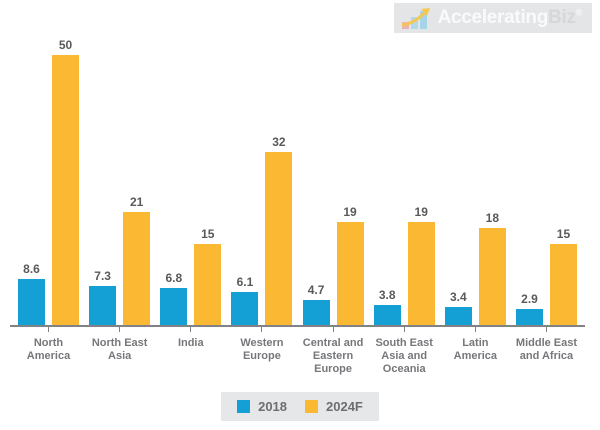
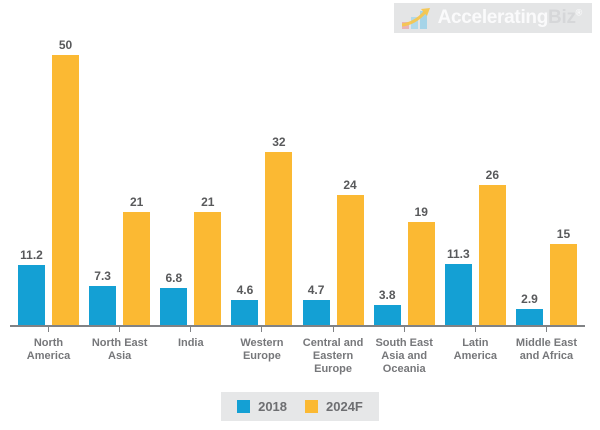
2018/North America: 8.6 -> 11.2
2024F/India: 15 -> 21
2018/Western Europe: 6.1 -> 4.6
2024F/Central and Eastern Europe: 19 -> 24
2018/Latin America: 3.4 -> 11.3
2024F/Latin America: 18 -> 26
